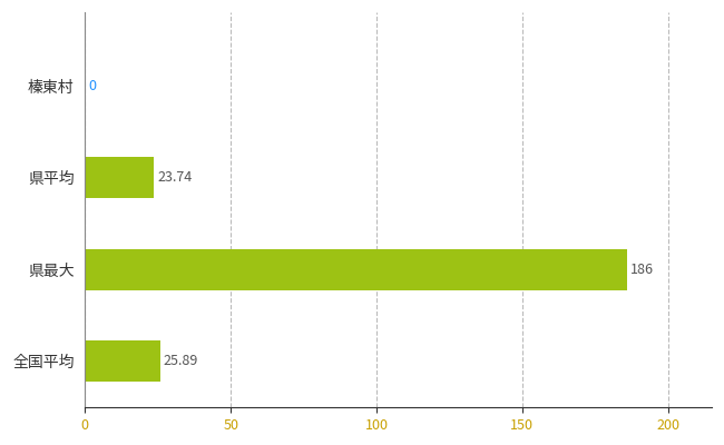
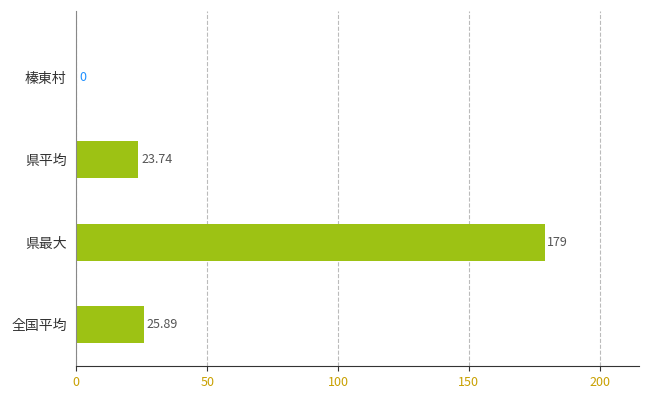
県最大: 186 -> 179
